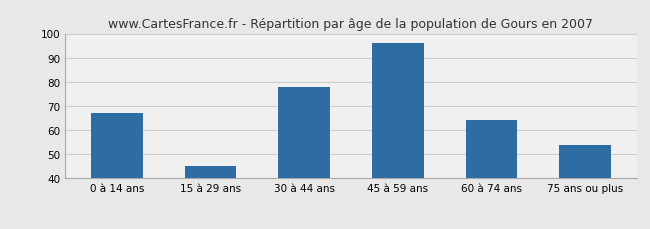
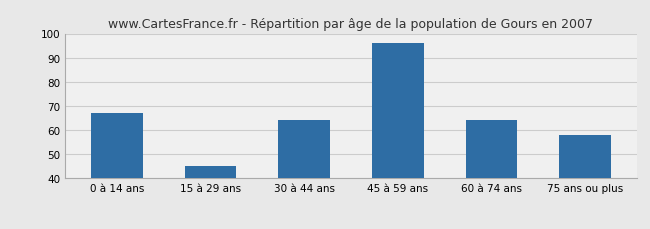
30 à 44 ans: 78 -> 64
75 ans ou plus: 54 -> 58
